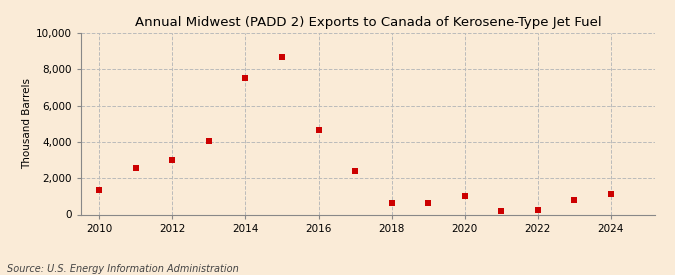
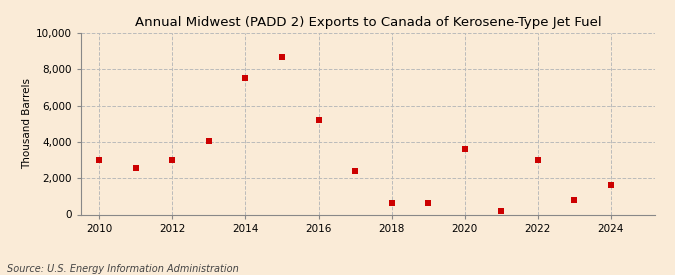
2010: 1,400 -> 3,000
2016: 4,600 -> 5,200
2020: 1,000 -> 3,600
2022: 200 -> 3,000
2024: 1,200 -> 1,600
